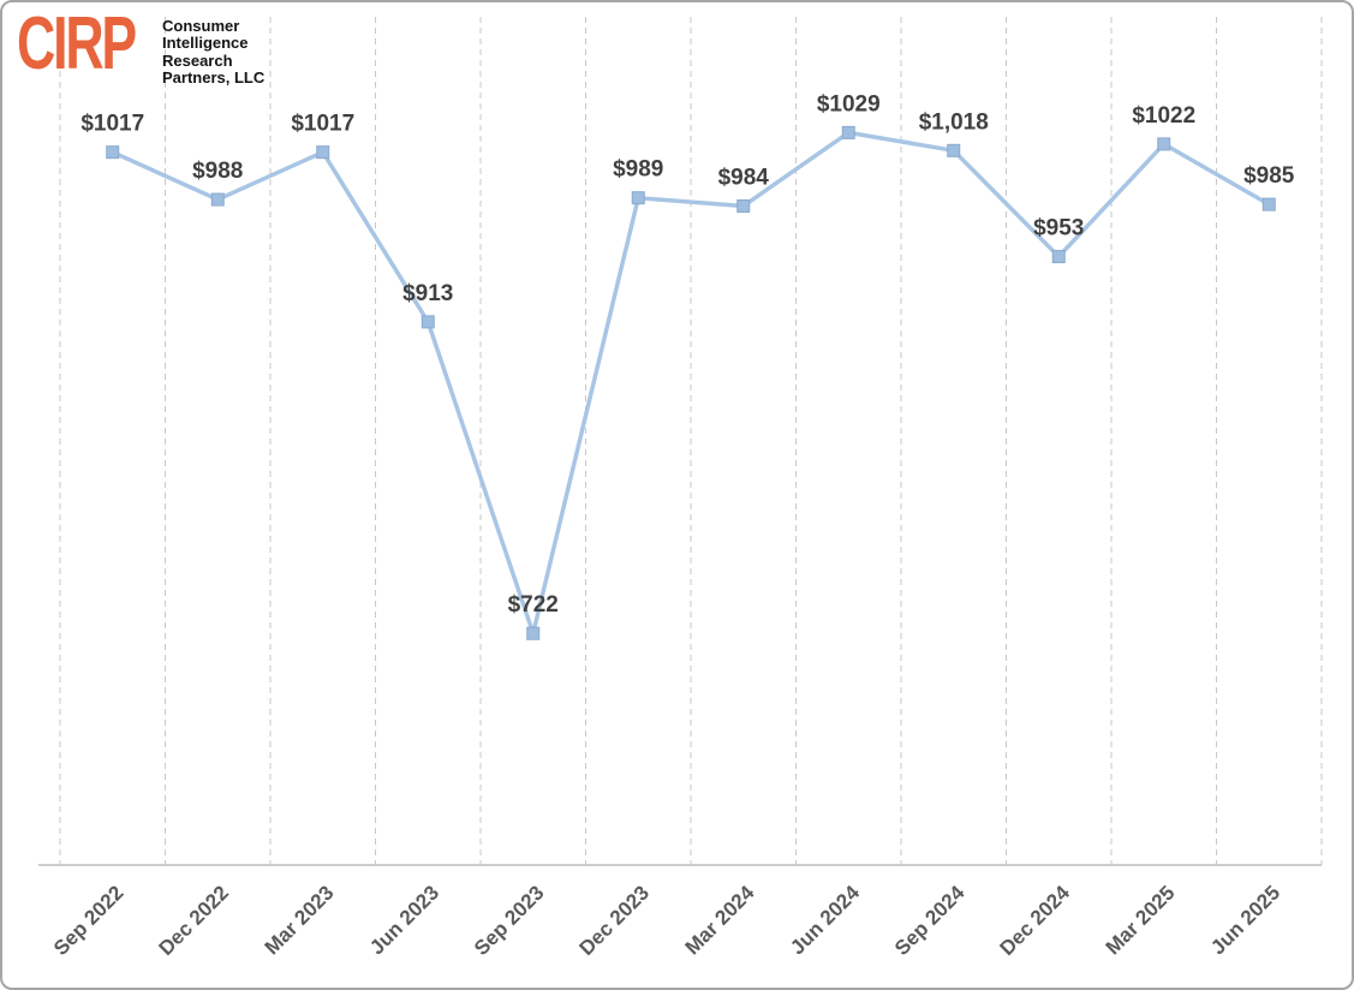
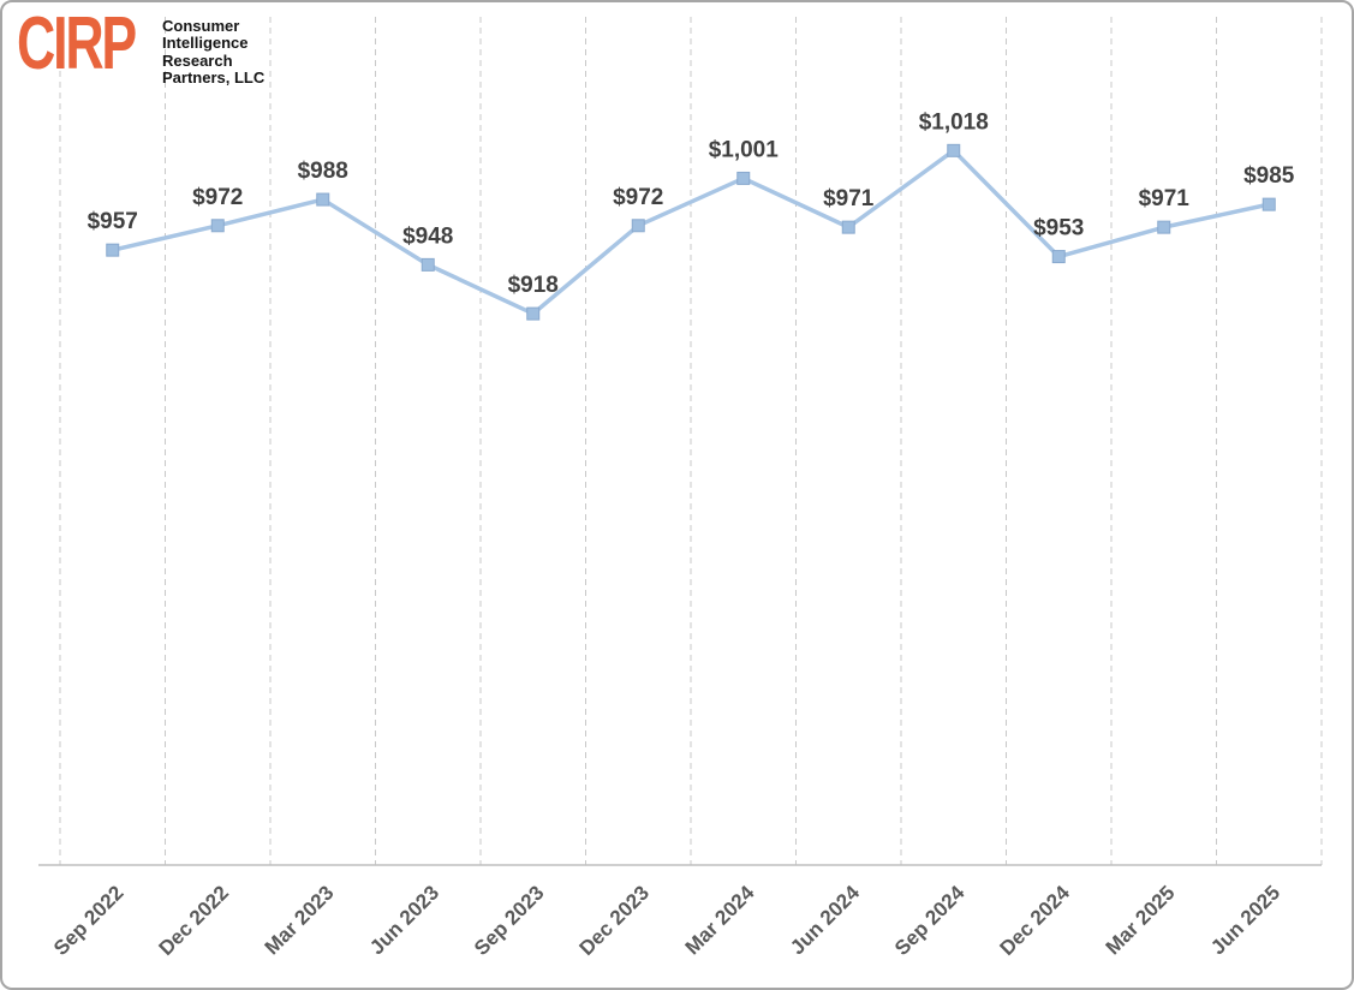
Sep 2022: $1017 -> $957
Dec 2022: $988 -> $972
Mar 2023: $1017 -> $988
Jun 2023: $913 -> $948
Sep 2023: $722 -> $918
Dec 2023: $989 -> $972
Mar 2024: $984 -> $1,001
Jun 2024: $1029 -> $971
Mar 2025: $1022 -> $971
